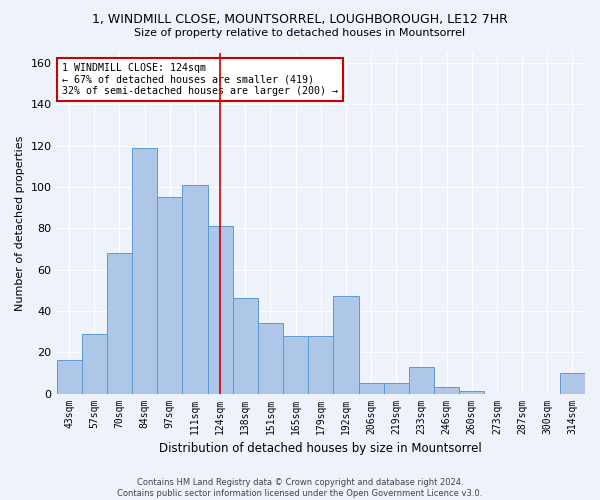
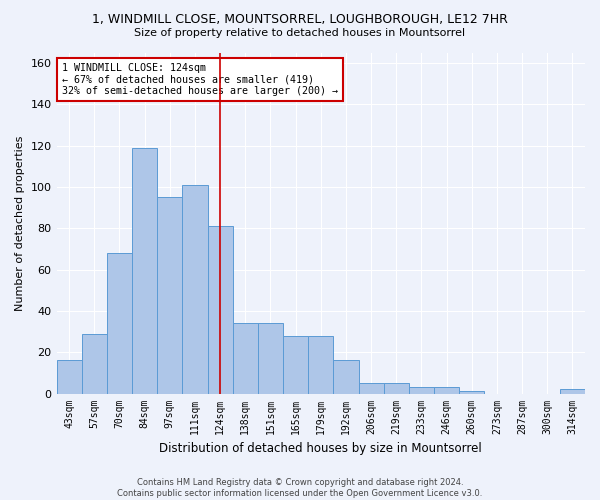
138sqm: 46 -> 34
192sqm: 47 -> 16
233sqm: 13 -> 3
314sqm: 10 -> 2
